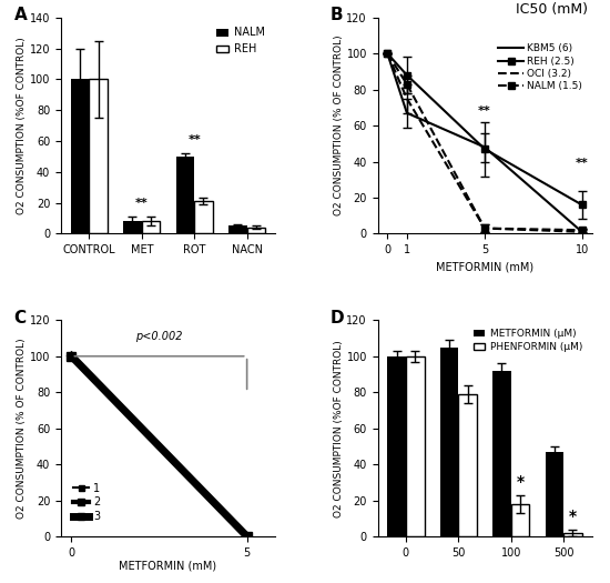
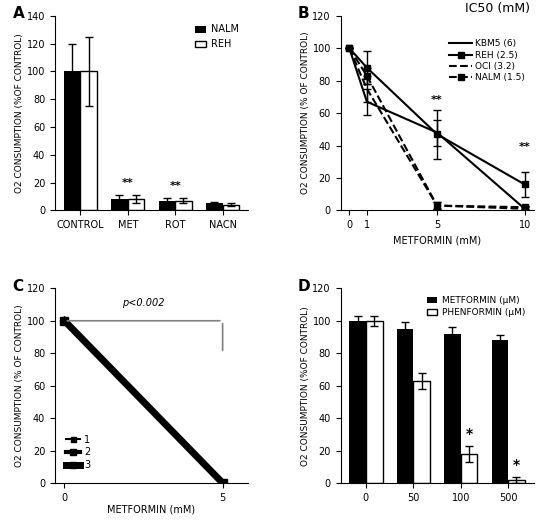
NALM/ROT: 50 -> 7
REH/ROT: 21 -> 7
METFORMIN (μM)/50: 105 -> 95
PHENFORMIN (μM)/50: 79 -> 63
METFORMIN (μM)/500: 47 -> 88
